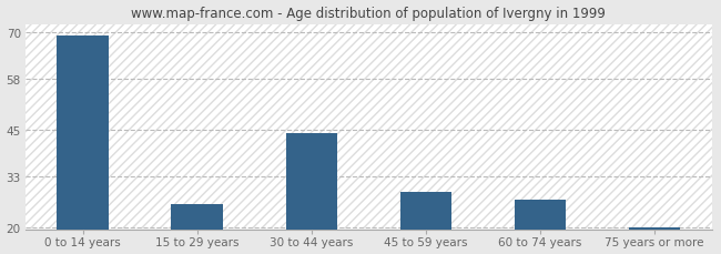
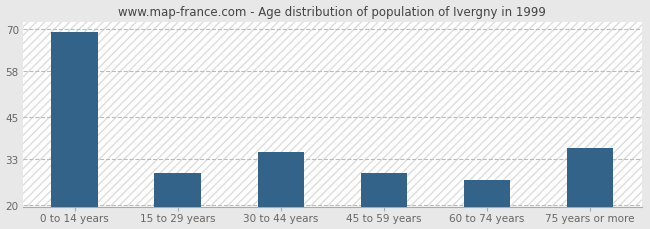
15 to 29 years: 26 -> 29
30 to 44 years: 44 -> 35
75 years or more: 20 -> 36
